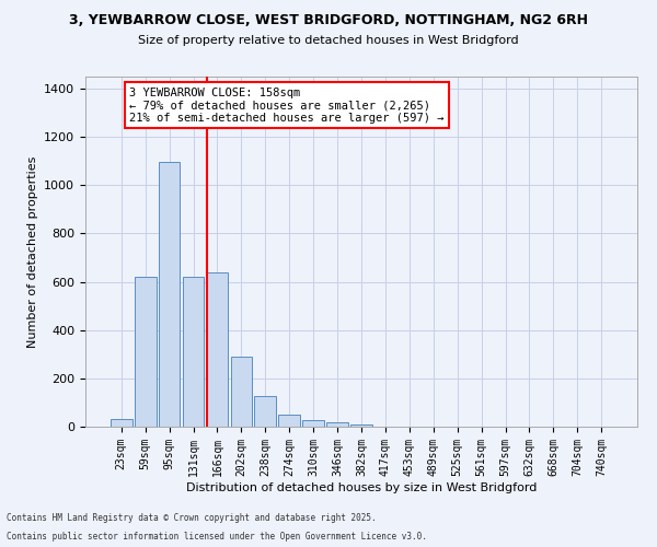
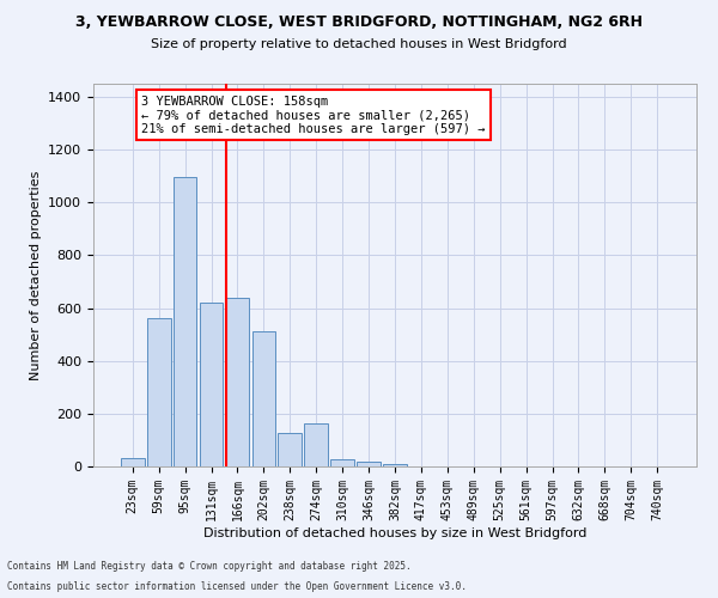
59sqm: 620 -> 560
202sqm: 290 -> 510
274sqm: 50 -> 165
